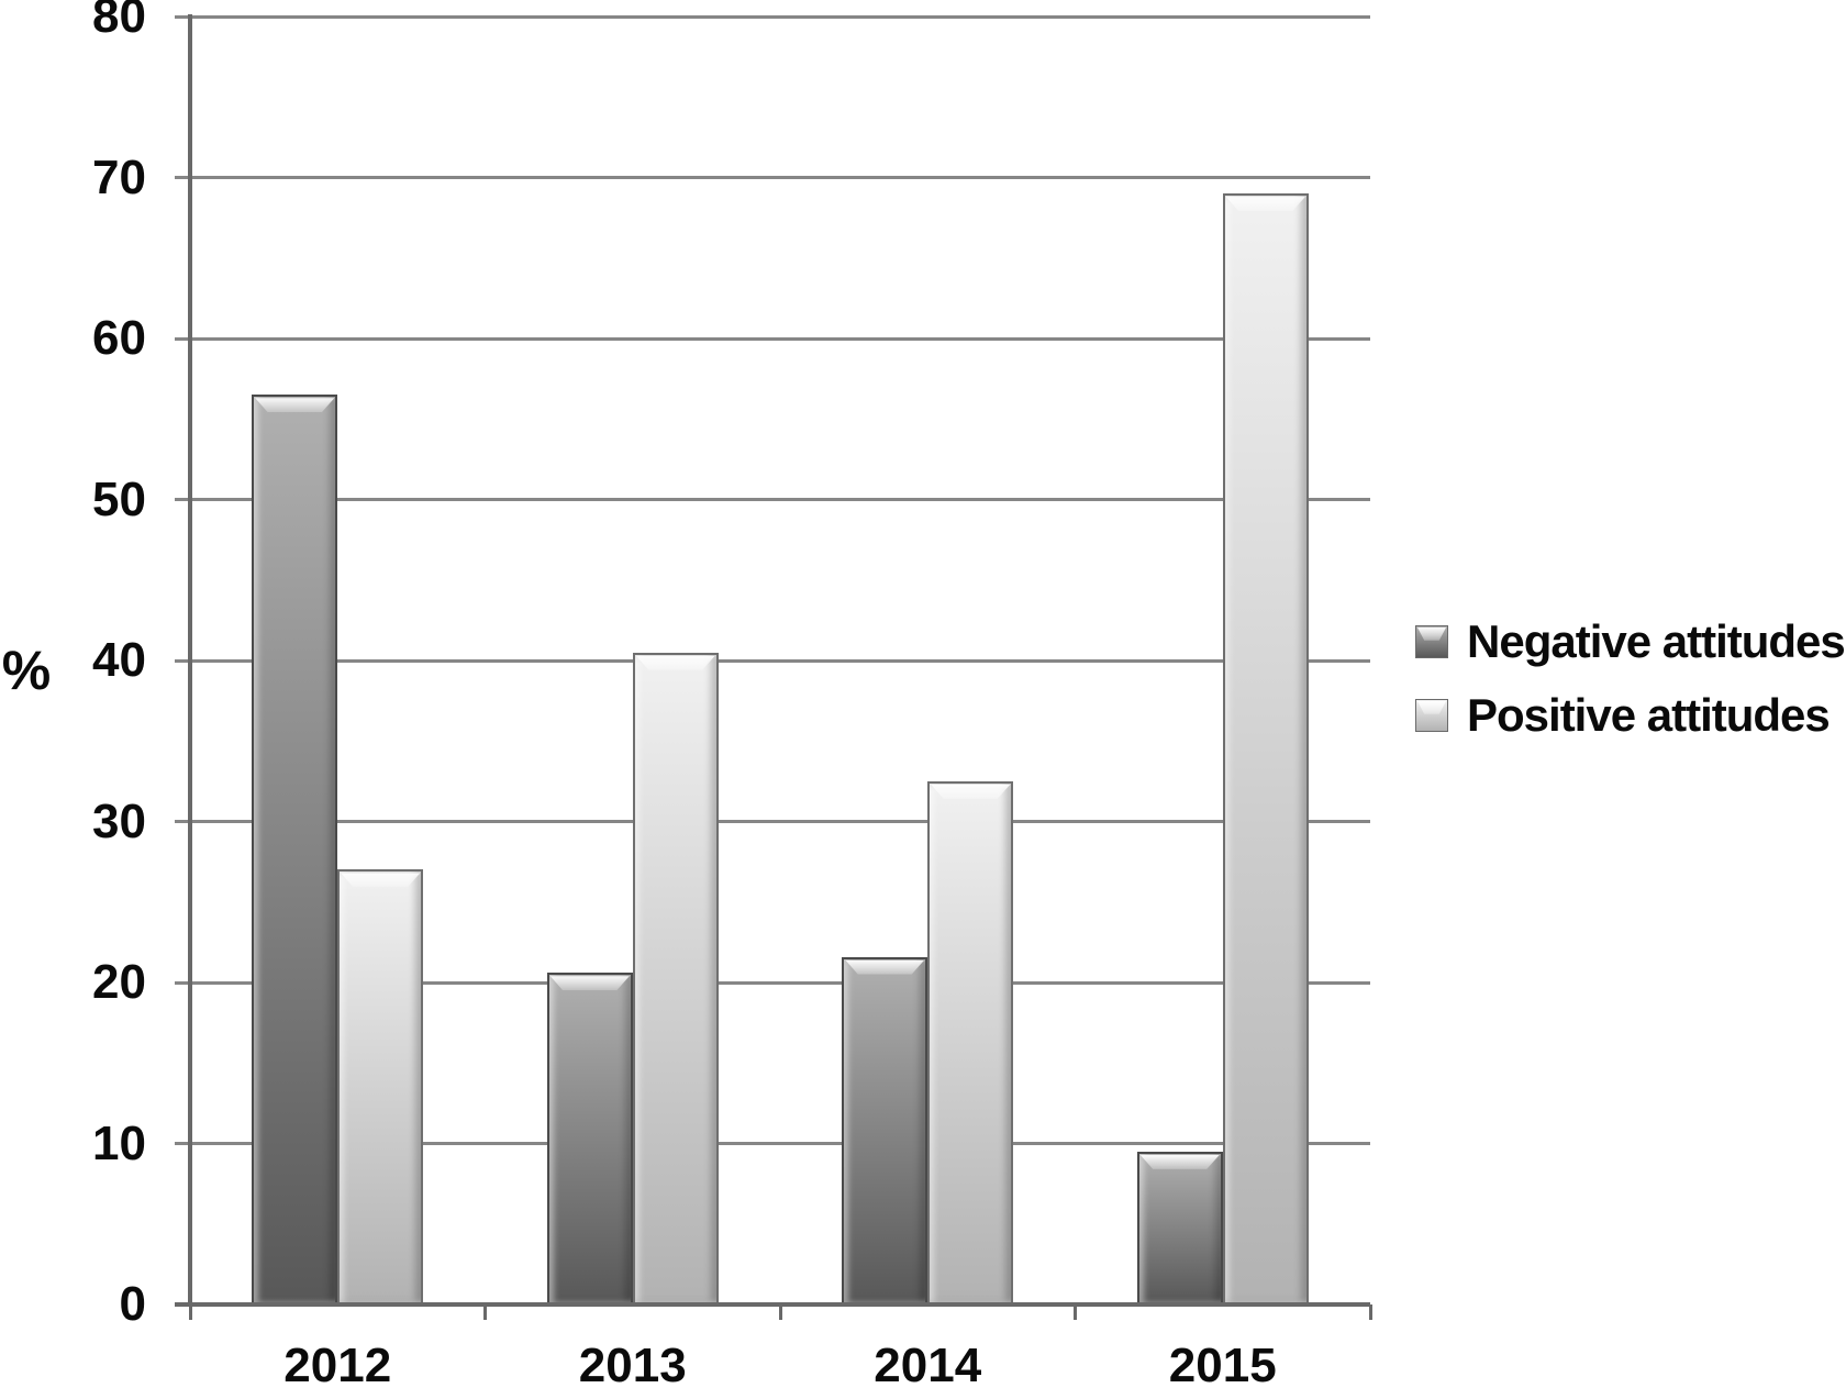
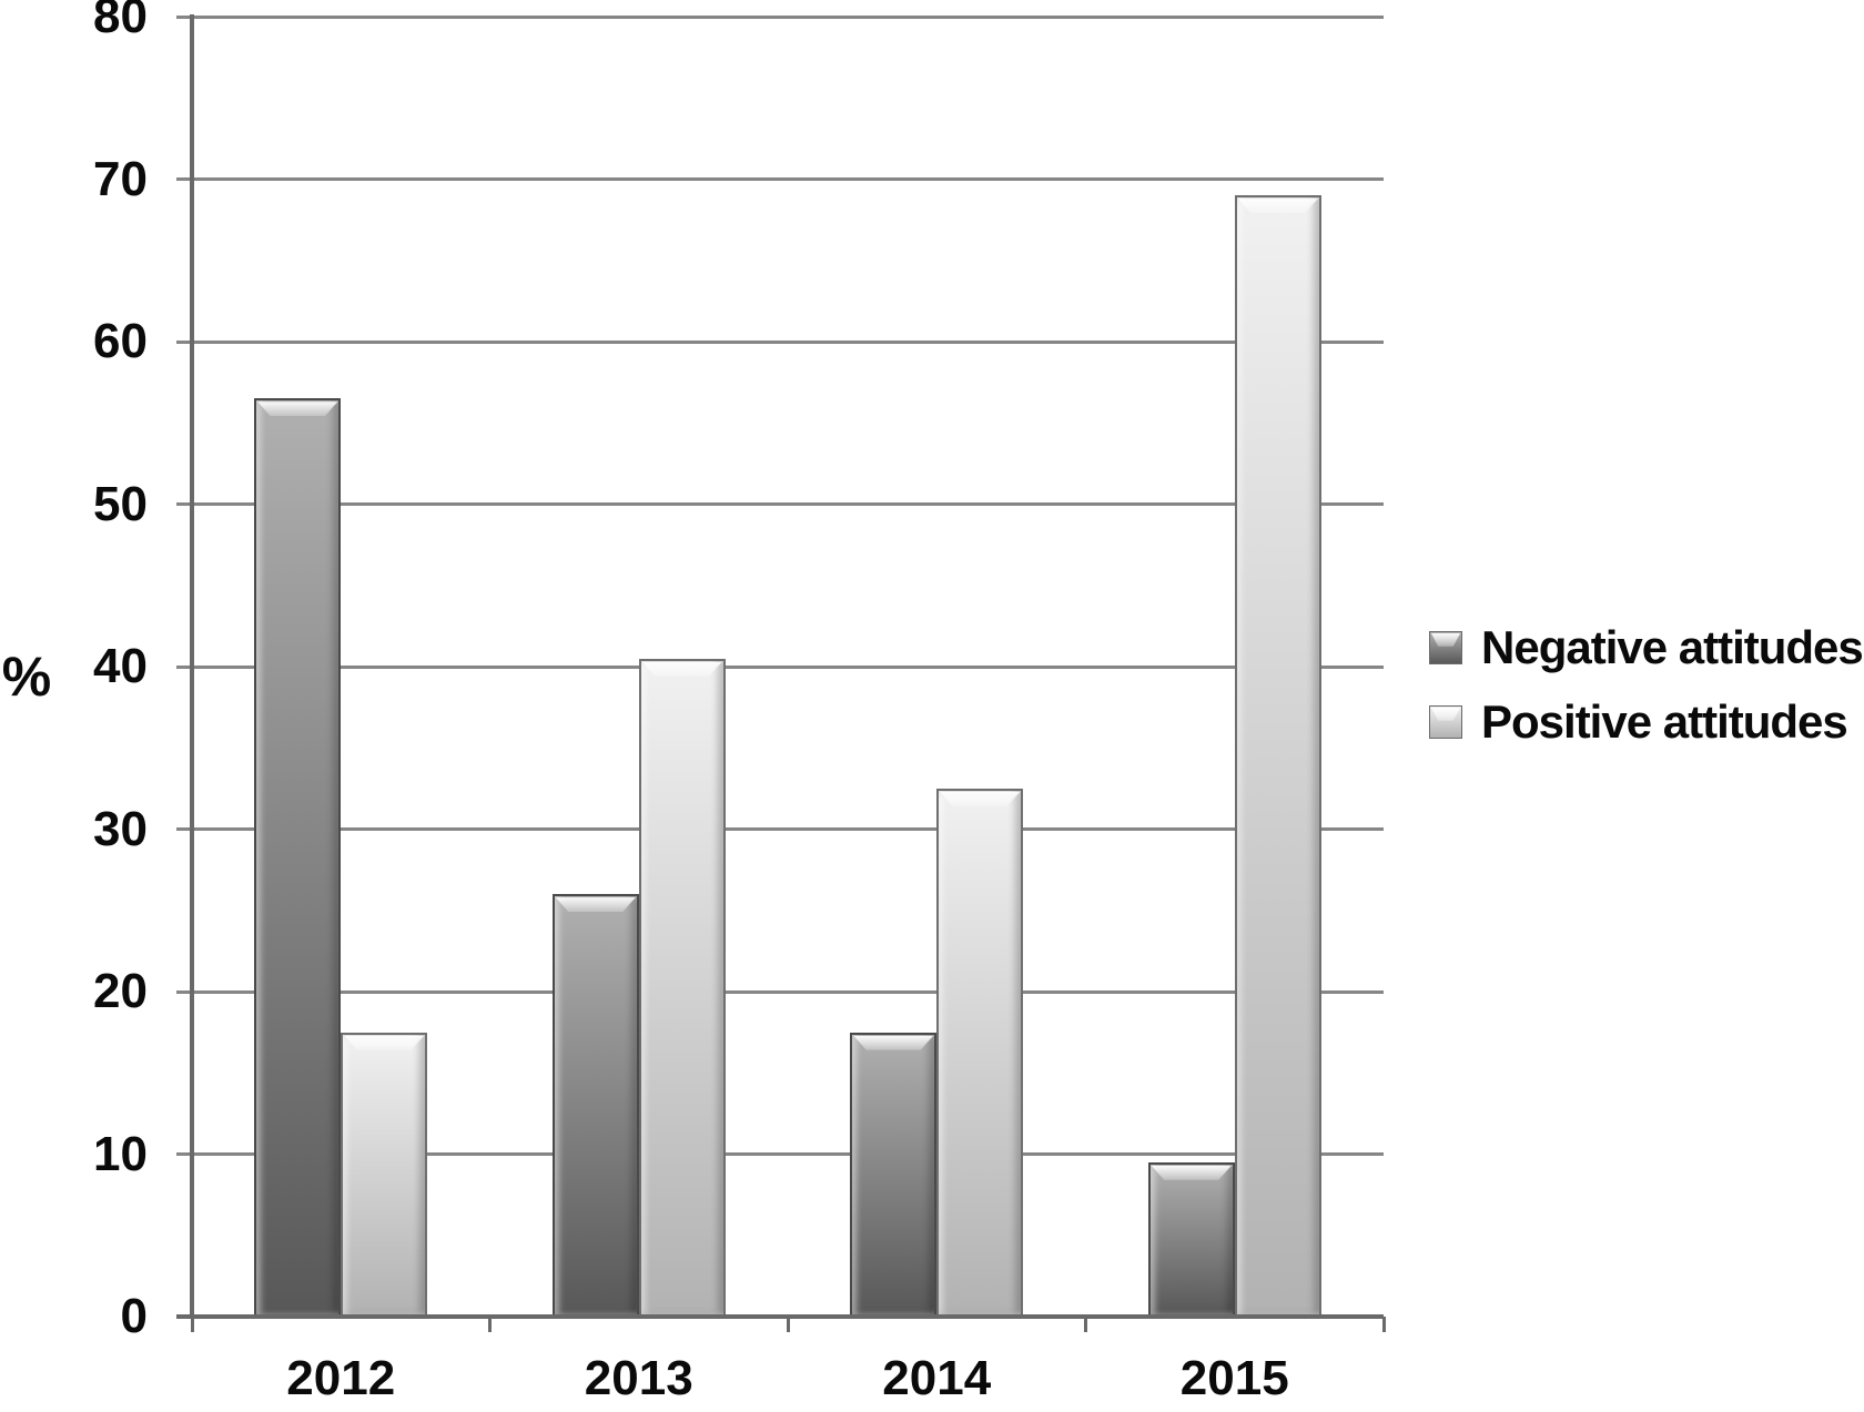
Positive attitudes/2012: 27.0 -> 17.5
Negative attitudes/2013: 20.6 -> 26.0
Negative attitudes/2014: 21.6 -> 17.5
